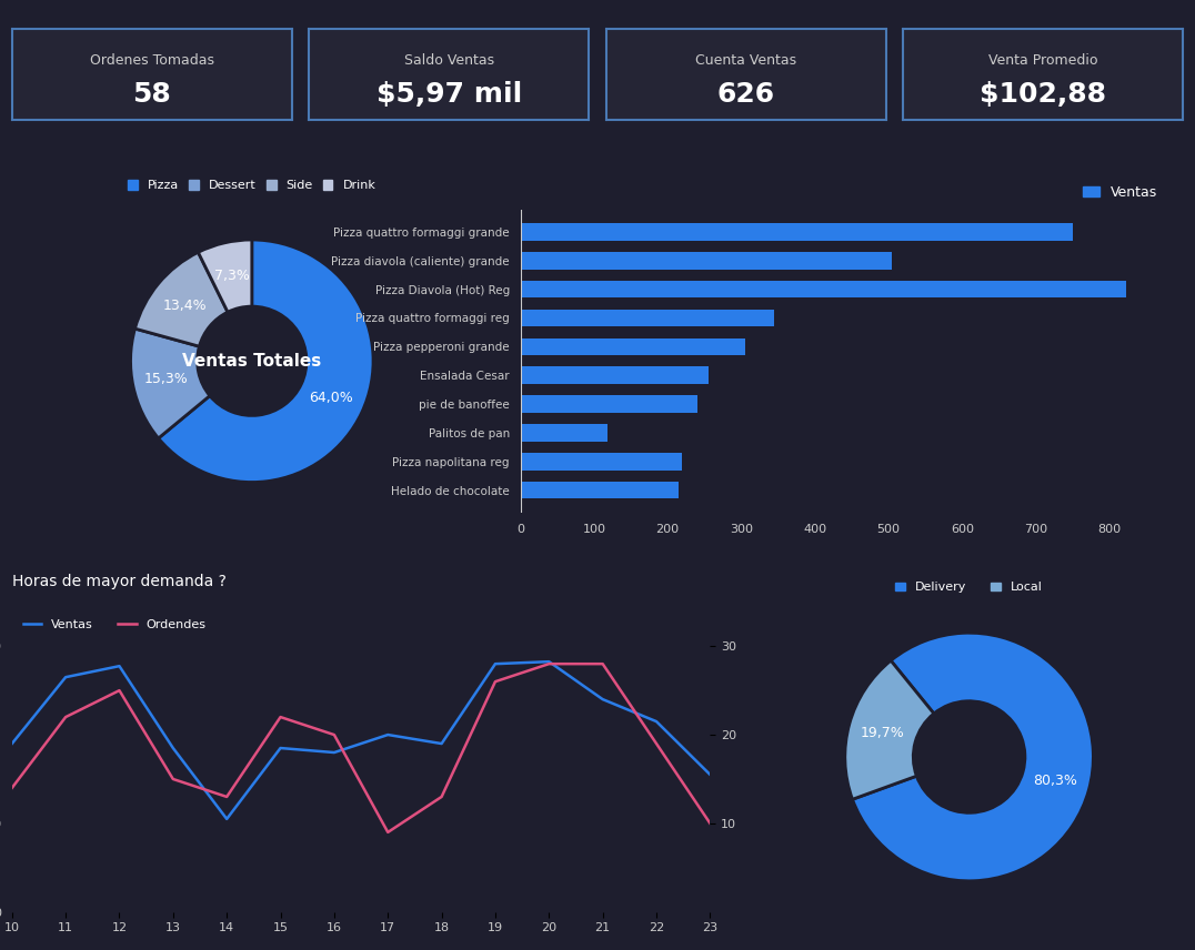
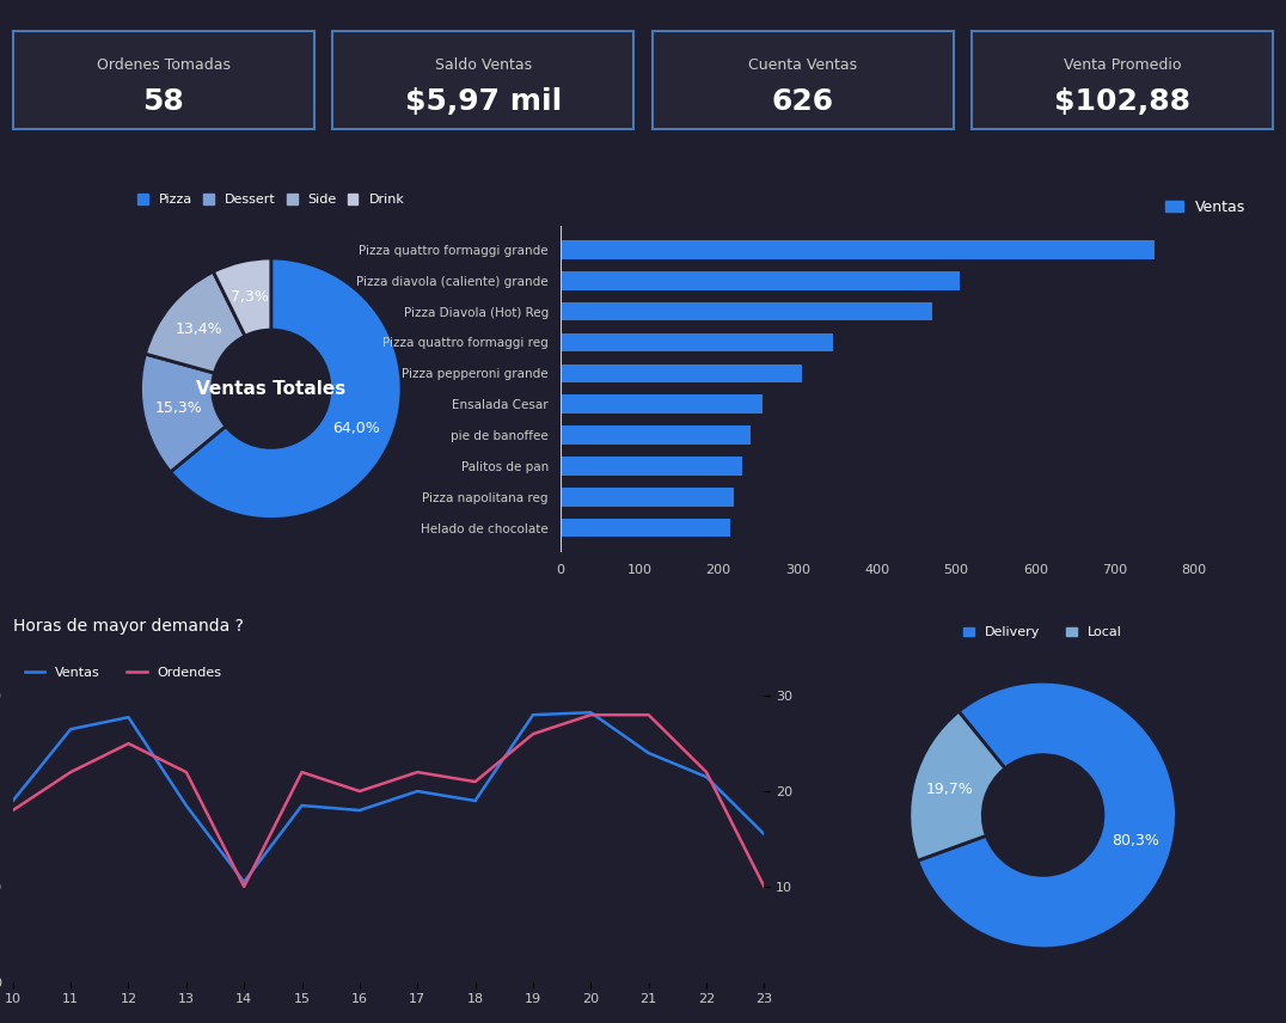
Pizza Diavola (Hot) Reg: 822 -> 470
Palitos de pan: 118 -> 230
Horas de mayor demanda ?/Ordendes/10: 14 -> 18
Horas de mayor demanda ?/Ordendes/13: 15 -> 22
Horas de mayor demanda ?/Ordendes/14: 13 -> 10
Horas de mayor demanda ?/Ordendes/17: 9 -> 22
Horas de mayor demanda ?/Ordendes/18: 13 -> 21
Horas de mayor demanda ?/Ordendes/22: 19 -> 22
